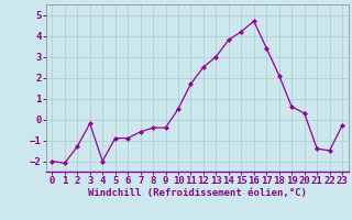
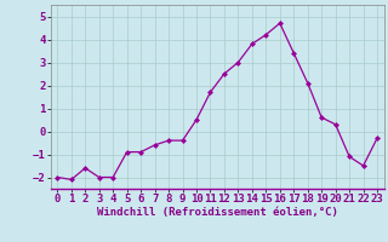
2: -1.3 -> -1.6
3: -0.2 -> -2.0
21: -1.4 -> -1.1
